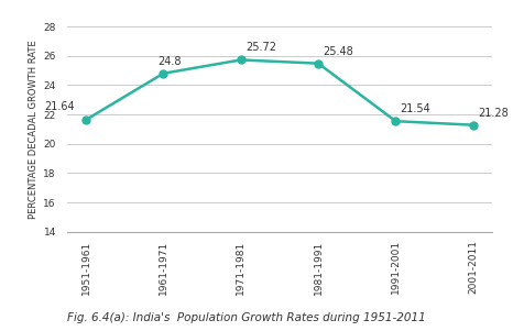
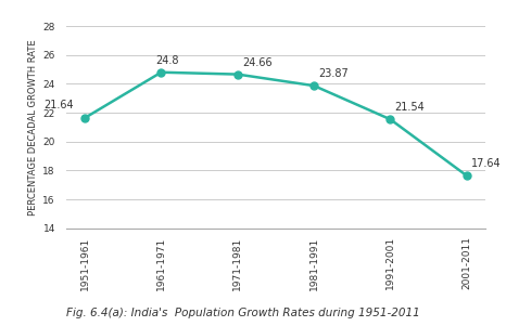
1971-1981: 25.72 -> 24.66
1981-1991: 25.48 -> 23.87
2001-2011: 21.28 -> 17.64
